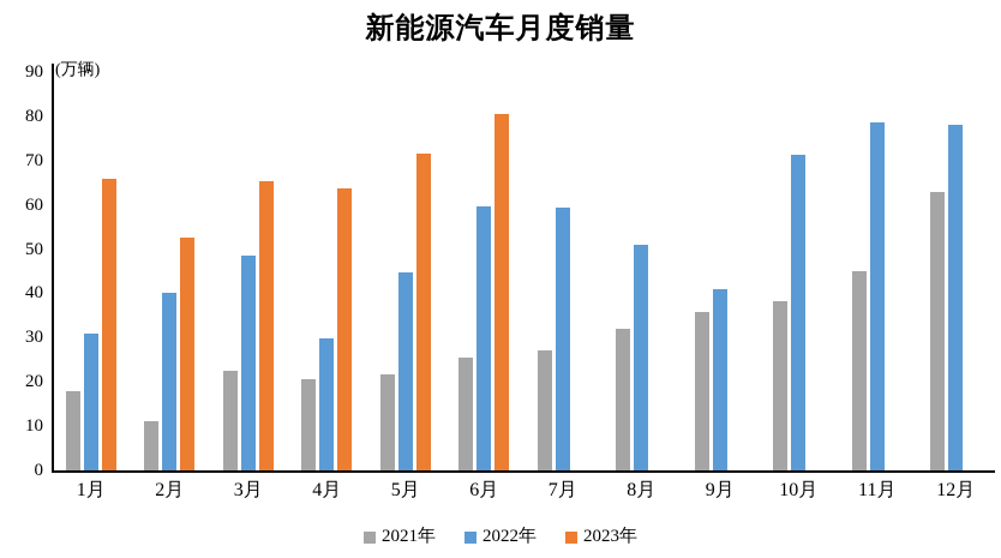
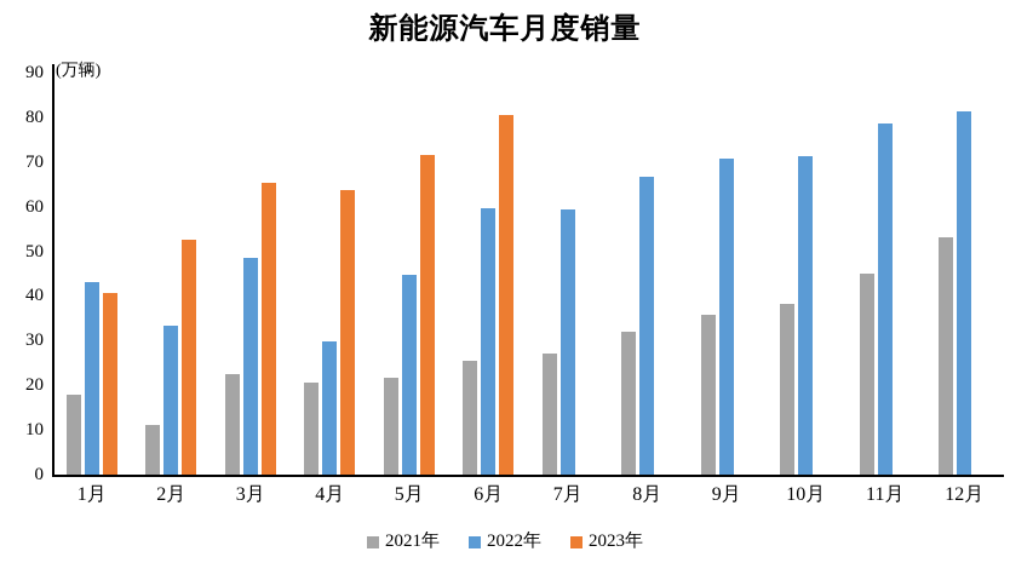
2022年/1月: 31 -> 43
2023年/1月: 66 -> 41
2022年/2月: 40 -> 33
2022年/8月: 51 -> 67
2022年/9月: 41 -> 71
2021年/12月: 63 -> 53
2022年/12月: 78 -> 81
